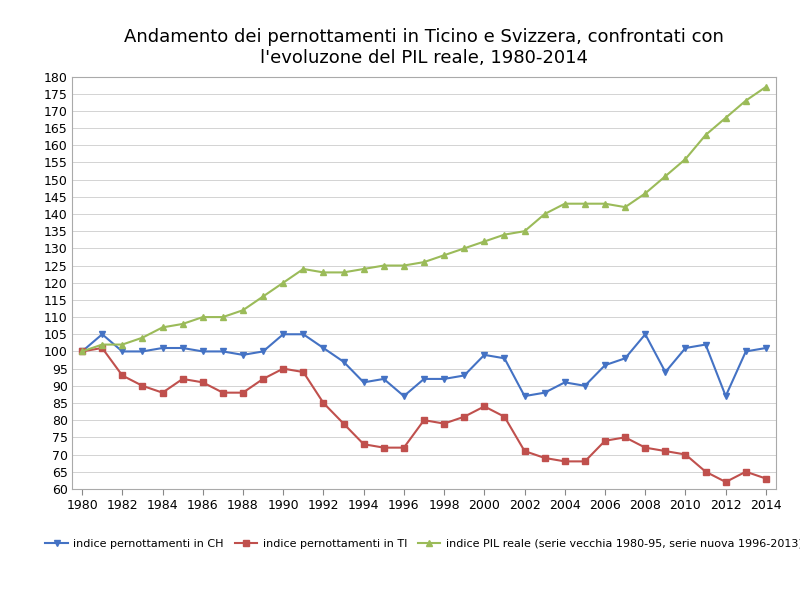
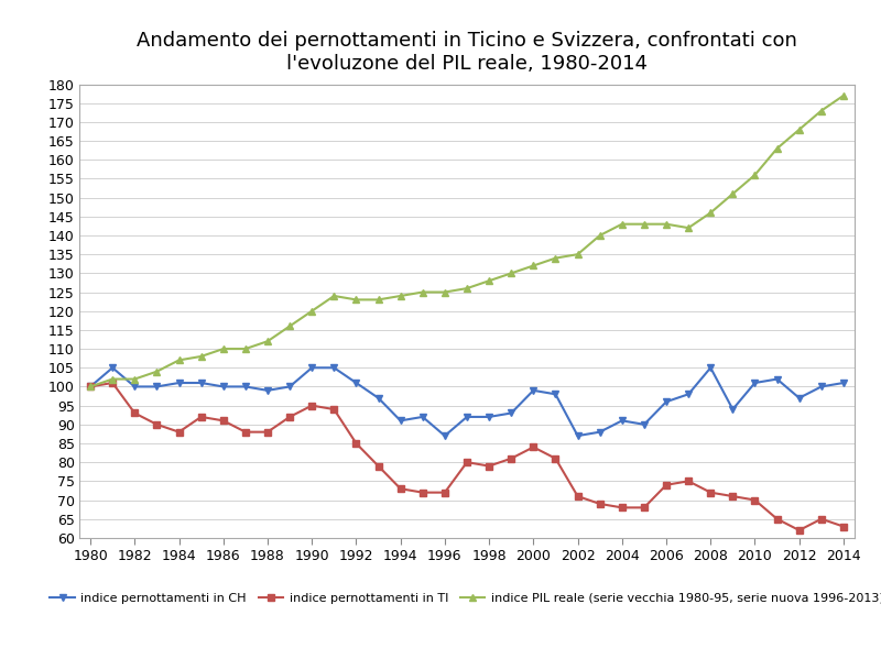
indice pernottamenti in CH/2012: 87 -> 97
